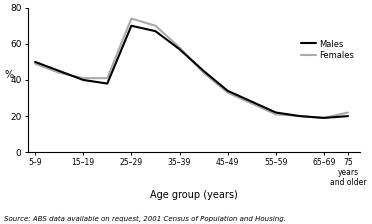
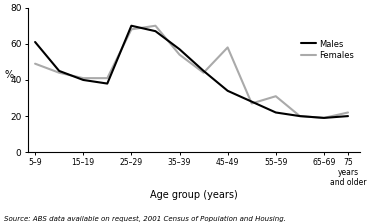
Males/5–9: 50 -> 61
Females/25–29: 74 -> 68
Females/35–39: 58 -> 54
Females/45–49: 33 -> 58
Females/55–59: 21 -> 31
